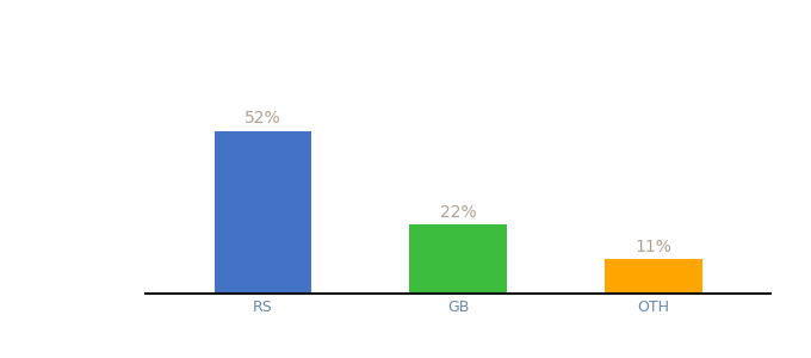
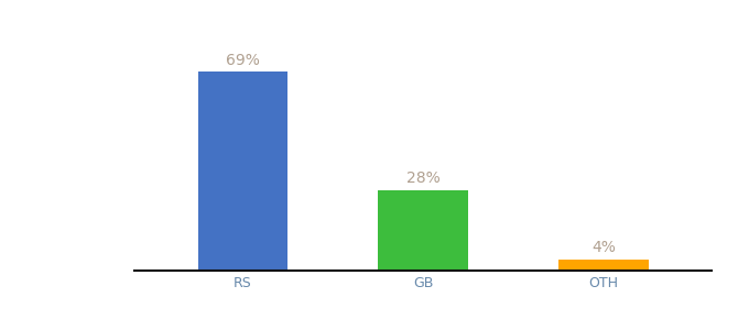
RS: 52% -> 69%
GB: 22% -> 28%
OTH: 11% -> 4%
